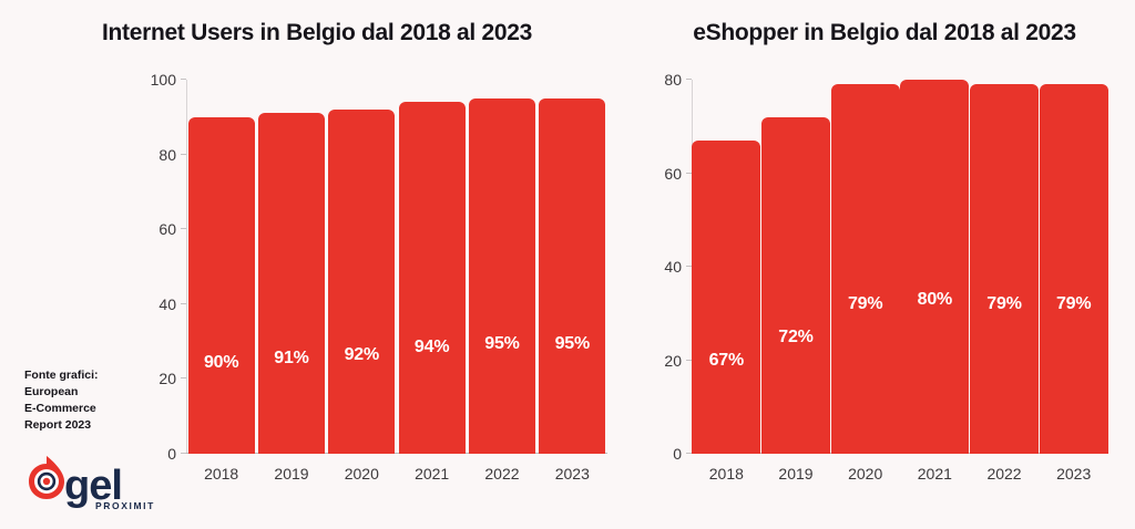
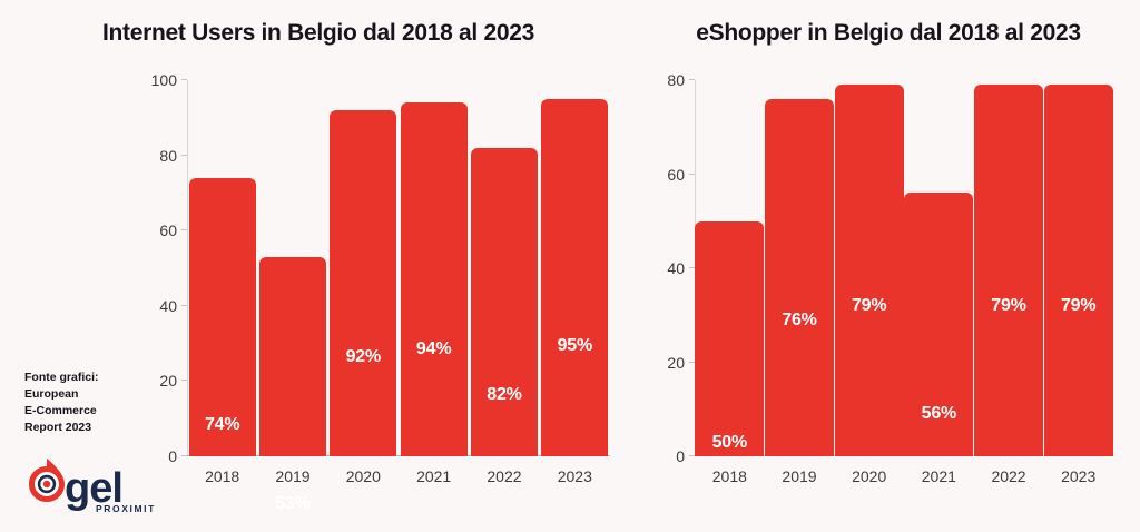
Internet Users in Belgio dal 2018 al 2023/2018: 90% -> 74%
Internet Users in Belgio dal 2018 al 2023/2019: 91% -> 53%
Internet Users in Belgio dal 2018 al 2023/2022: 95% -> 82%
eShopper in Belgio dal 2018 al 2023/2018: 67% -> 50%
eShopper in Belgio dal 2018 al 2023/2019: 72% -> 76%
eShopper in Belgio dal 2018 al 2023/2021: 80% -> 56%
